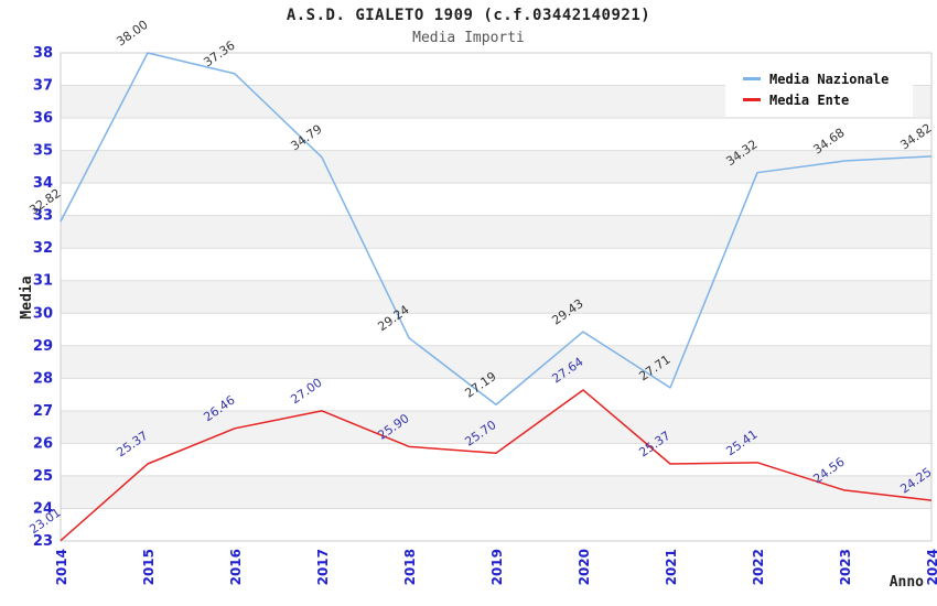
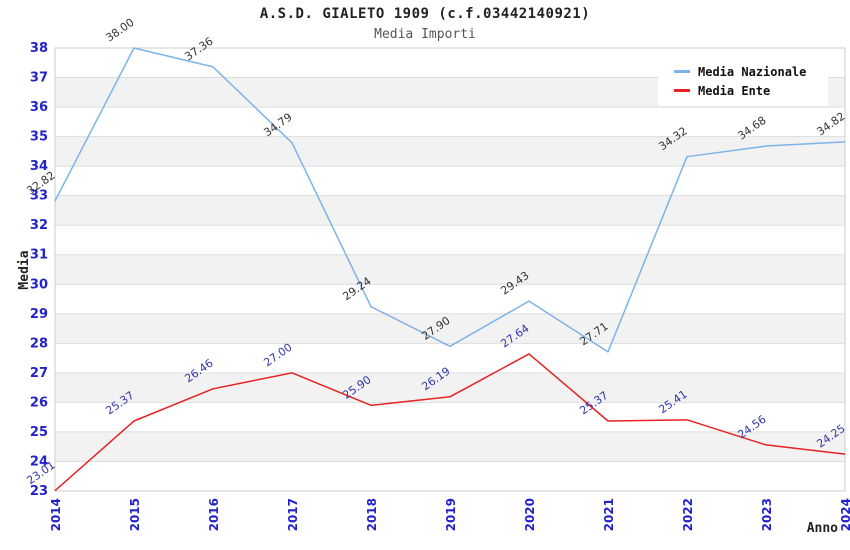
Media Nazionale/2019: 27.19 -> 27.90
Media Ente/2019: 25.70 -> 26.19
